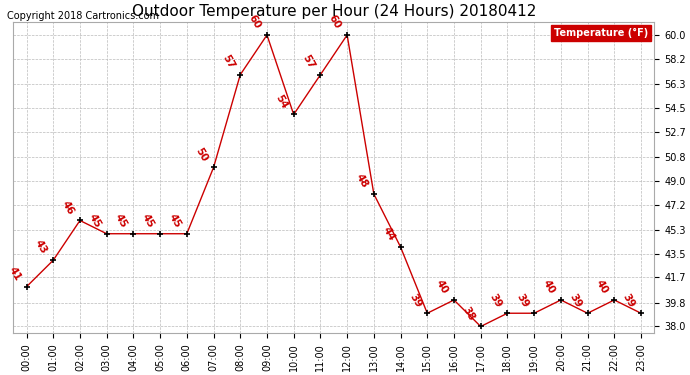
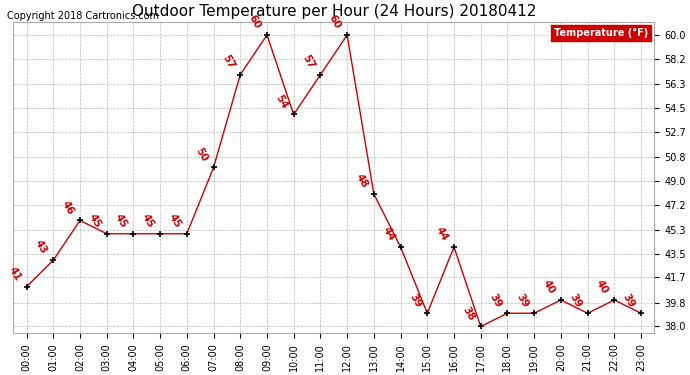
16:00: 40 -> 44
